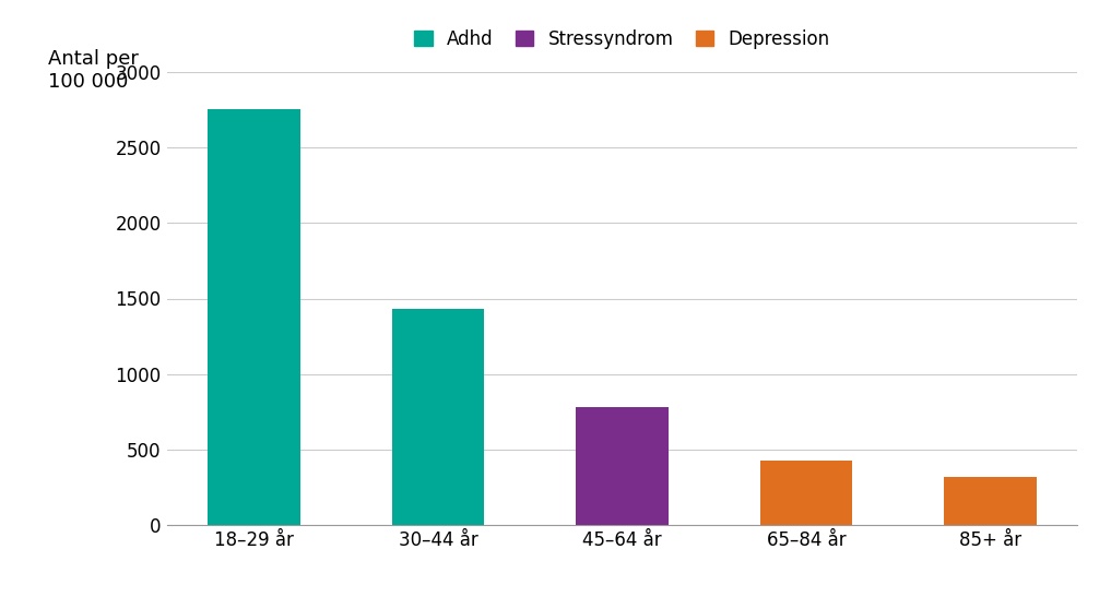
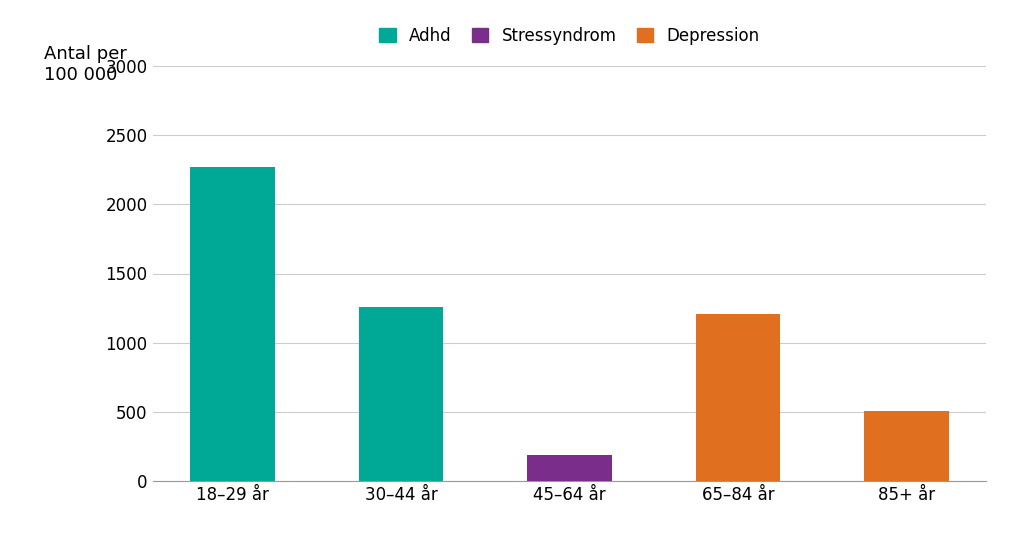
18–29 år: 2750 -> 2270
30–44 år: 1440 -> 1260
45–64 år: 780 -> 190
65–84 år: 420 -> 1210
85+ år: 320 -> 510
